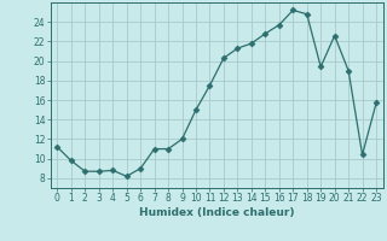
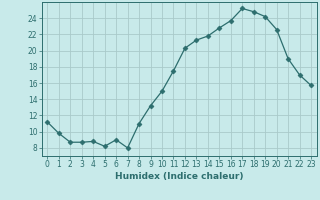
7: 11.0 -> 8.0
9: 12.0 -> 13.2
19: 19.4 -> 24.2
22: 10.4 -> 17.0
